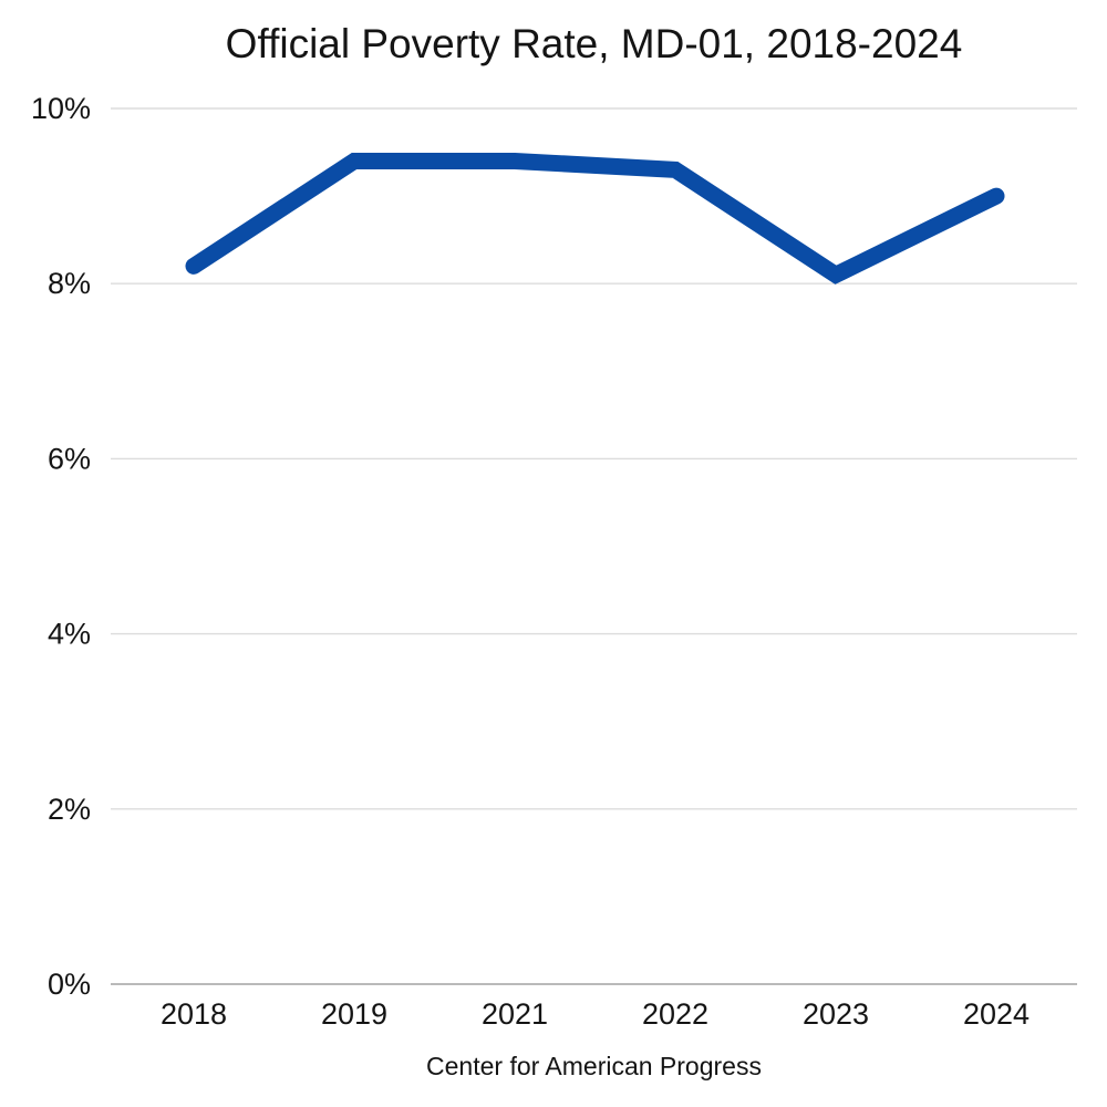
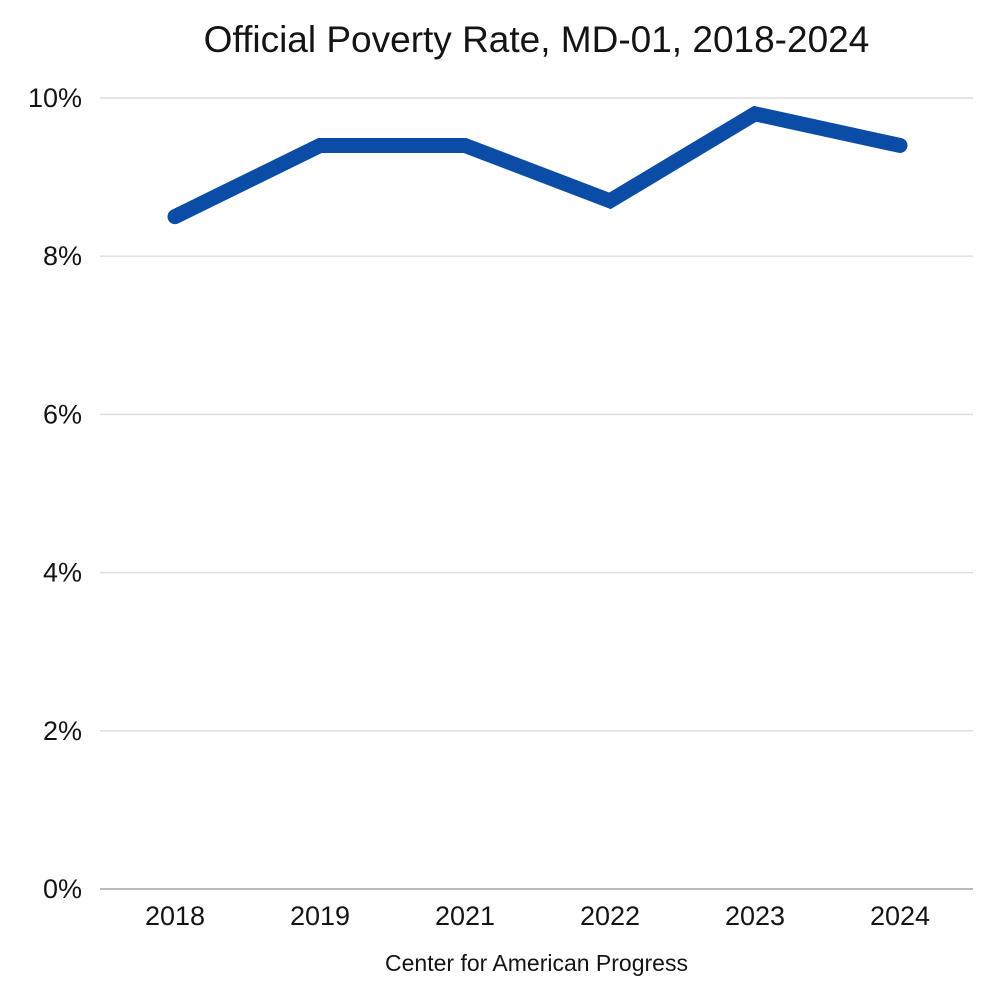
2018: 8.2% -> 8.5%
2022: 9.3% -> 8.7%
2023: 8.1% -> 9.8%
2024: 9.0% -> 9.4%
